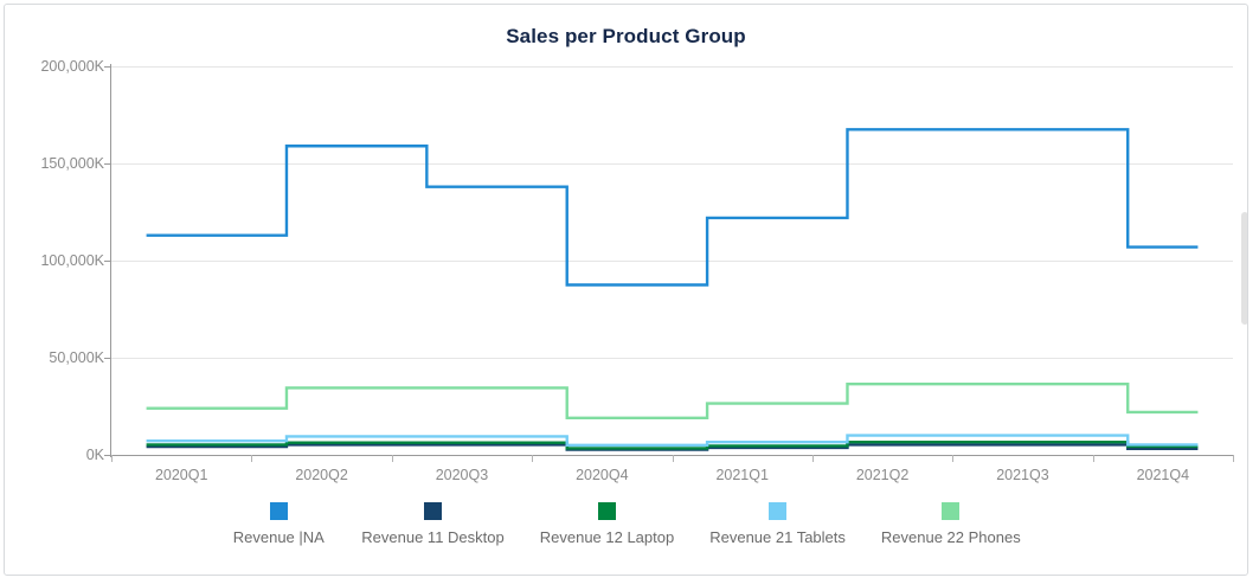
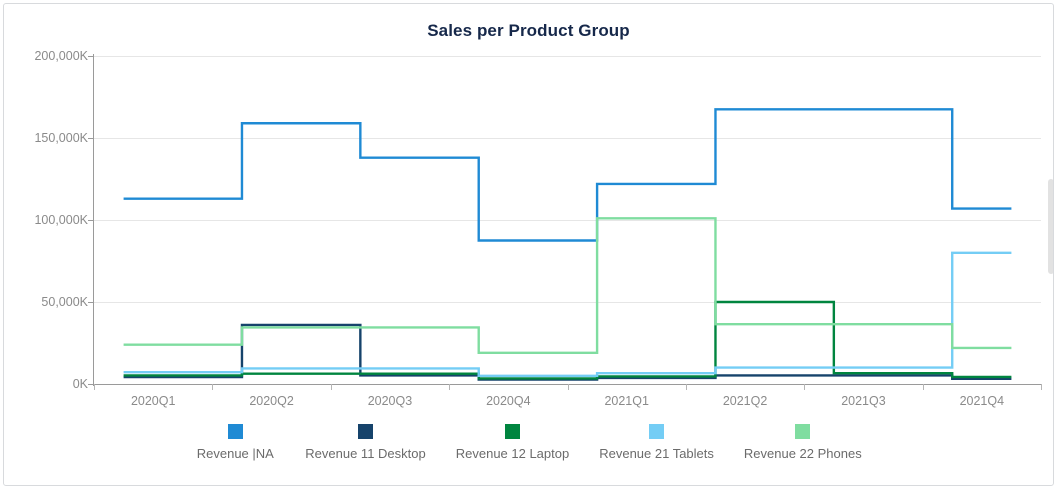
Revenue 11 Desktop/2020Q2: 5000K -> 36000K
Revenue 22 Phones/2021Q1: 26000K -> 101000K
Revenue 12 Laptop/2021Q2: 7000K -> 50000K
Revenue 21 Tablets/2021Q4: 5000K -> 80000K
